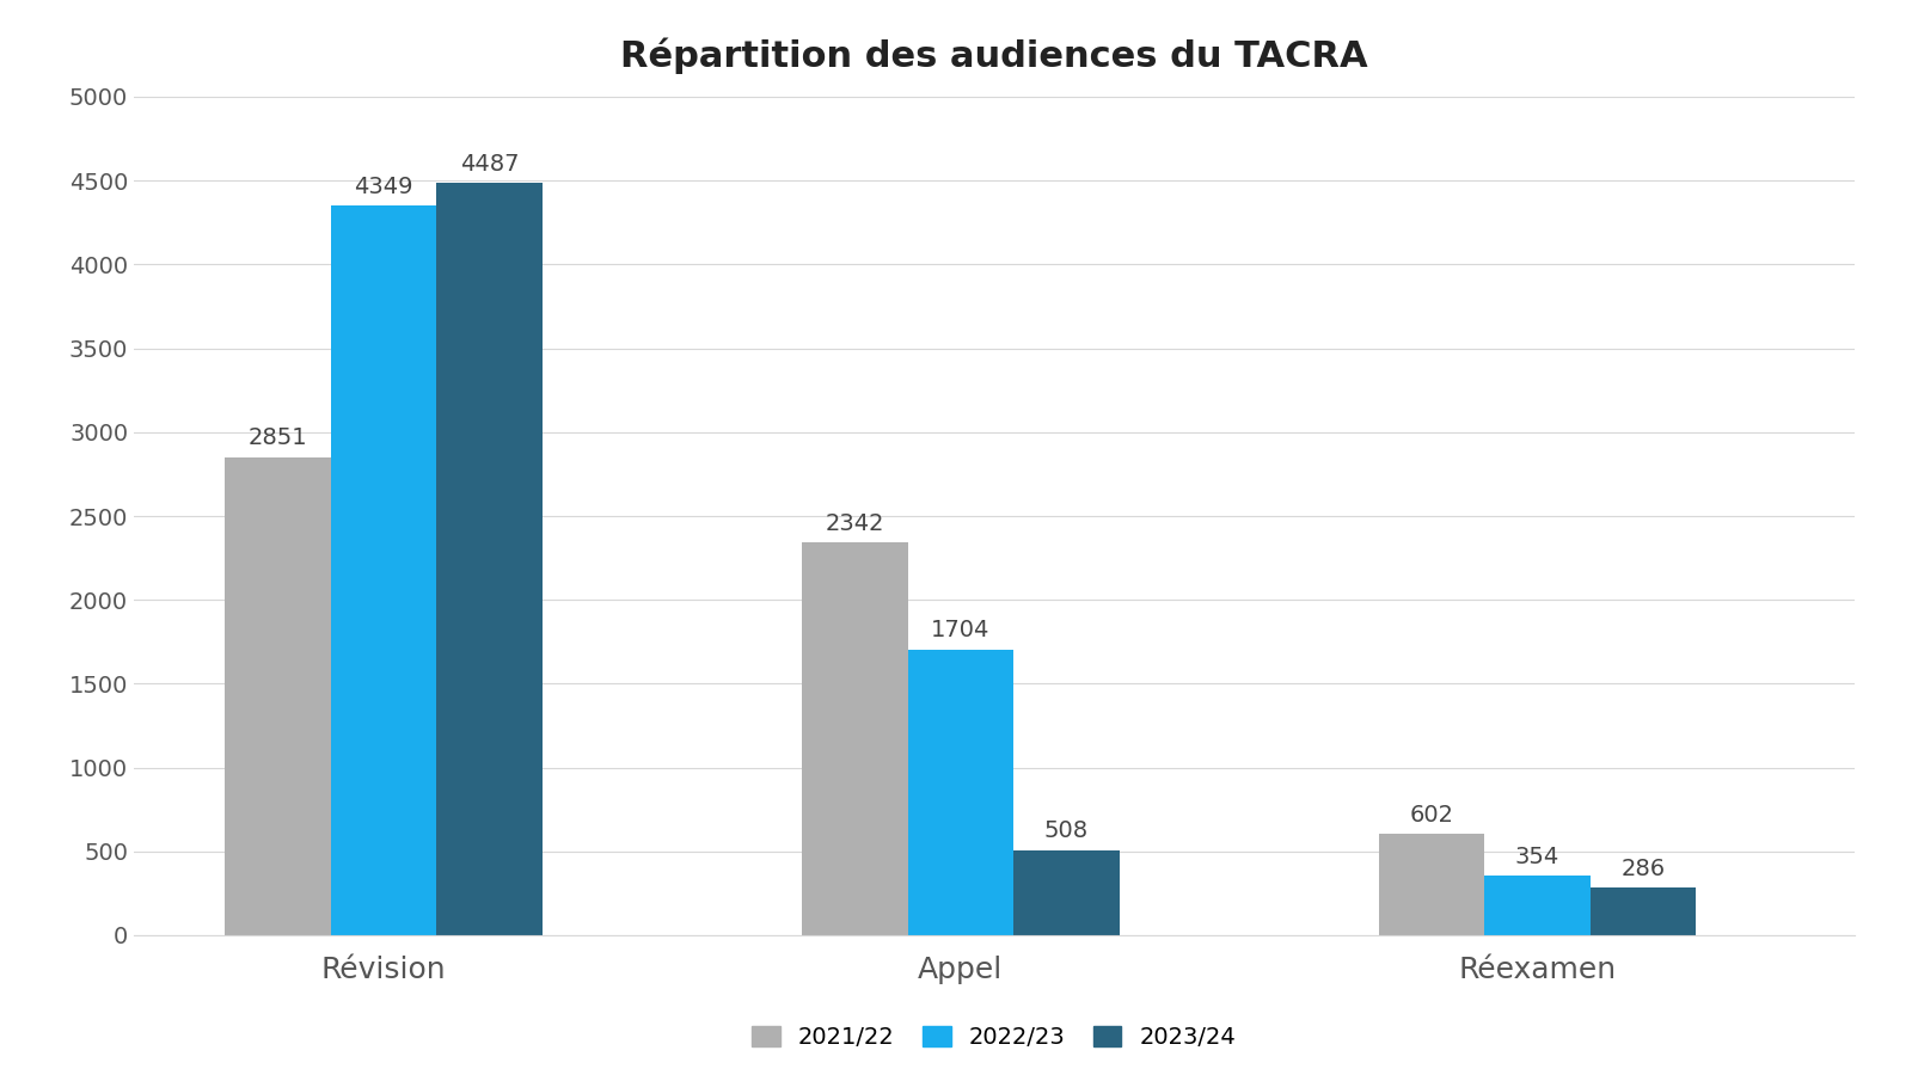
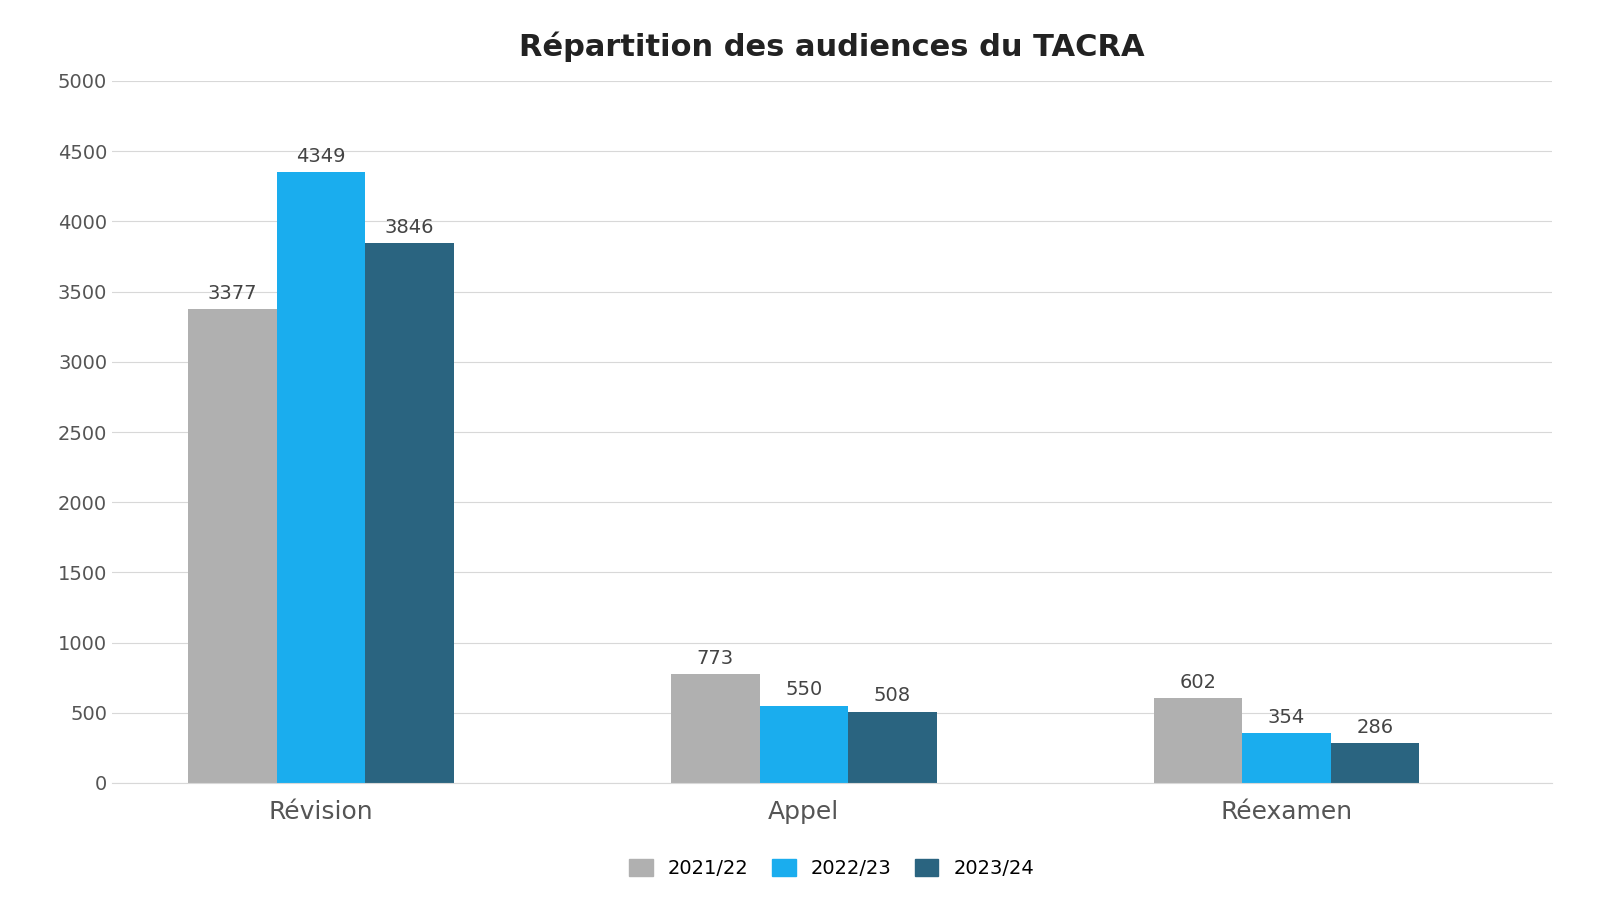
2021/22/Révision: 2851 -> 3377
2023/24/Révision: 4487 -> 3846
2021/22/Appel: 2342 -> 773
2022/23/Appel: 1704 -> 550
